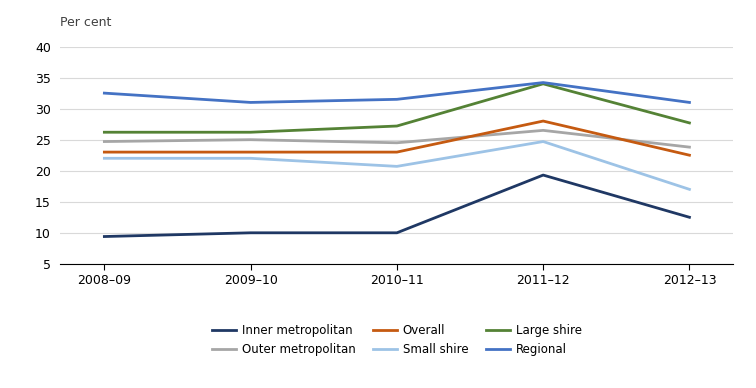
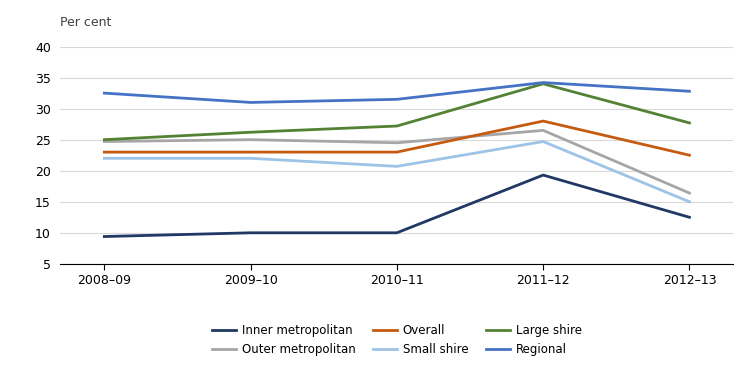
Large shire/2008–09: 26.2 -> 25.0
Outer metropolitan/2012–13: 23.8 -> 16.4
Small shire/2012–13: 17.0 -> 15.0
Regional/2012–13: 31.0 -> 32.8
